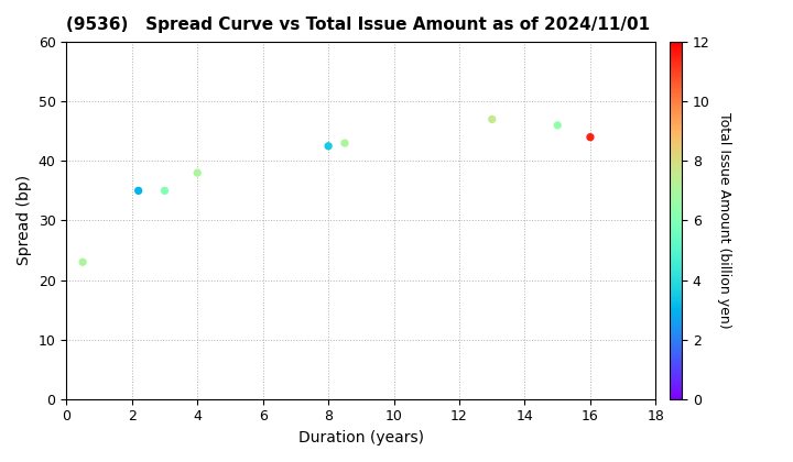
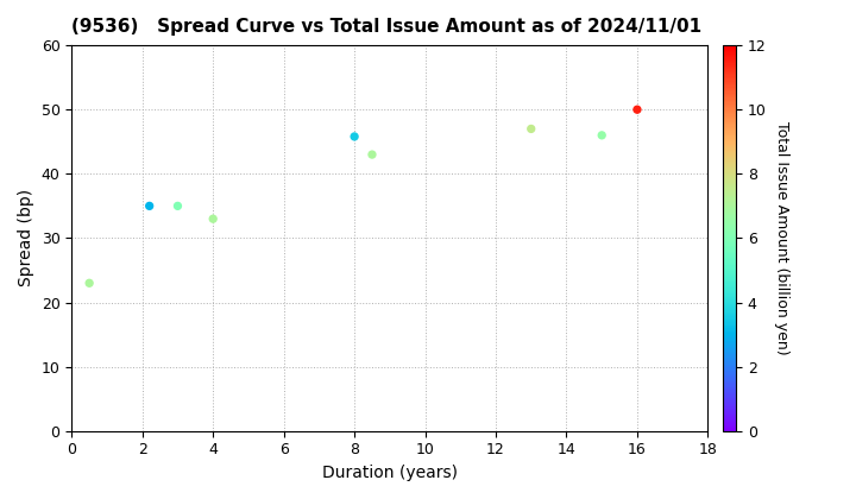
4: 38.0 -> 33.0
8: 42.5 -> 45.8
16: 44.0 -> 50.0
